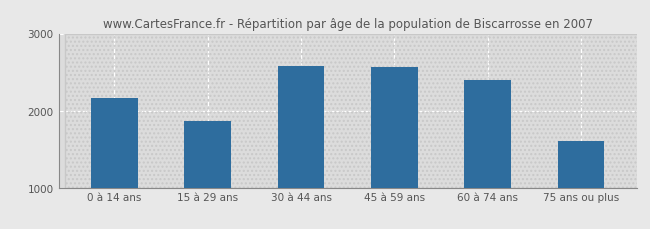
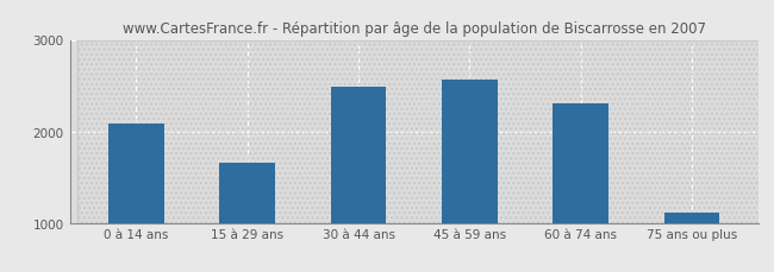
0 à 14 ans: 2160 -> 2080
15 à 29 ans: 1860 -> 1660
30 à 44 ans: 2580 -> 2490
60 à 74 ans: 2400 -> 2310
75 ans ou plus: 1600 -> 1110
